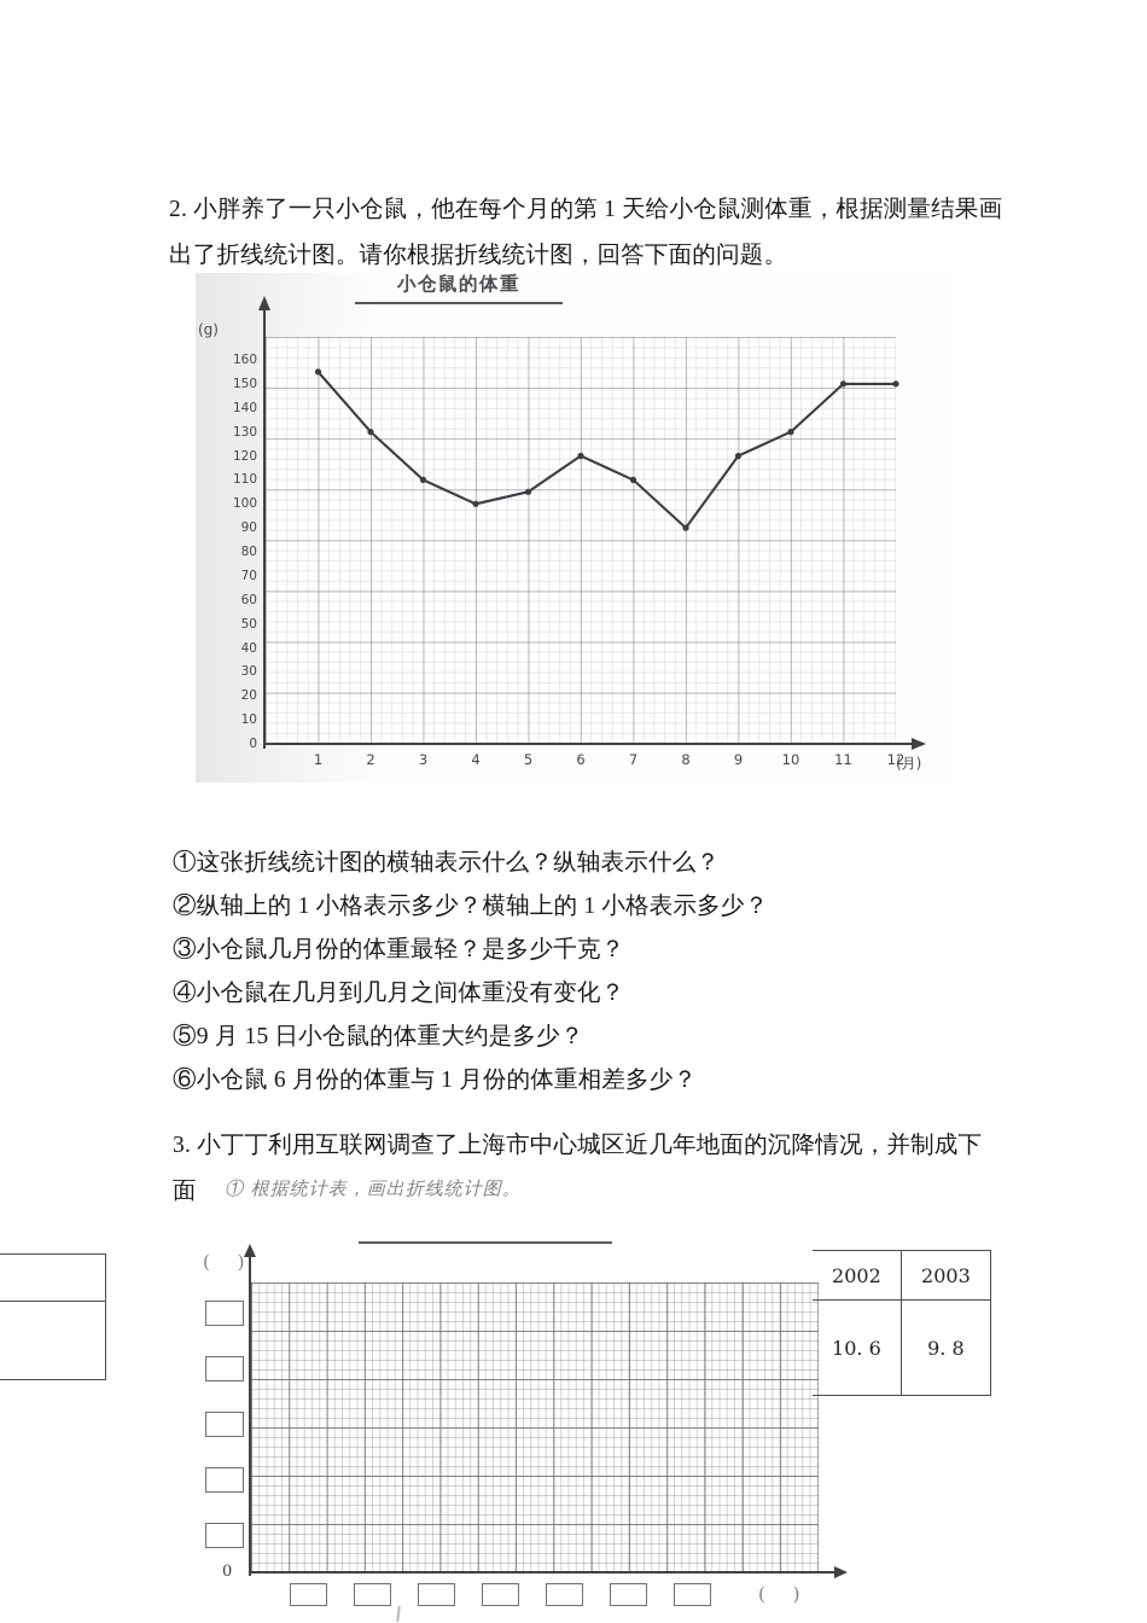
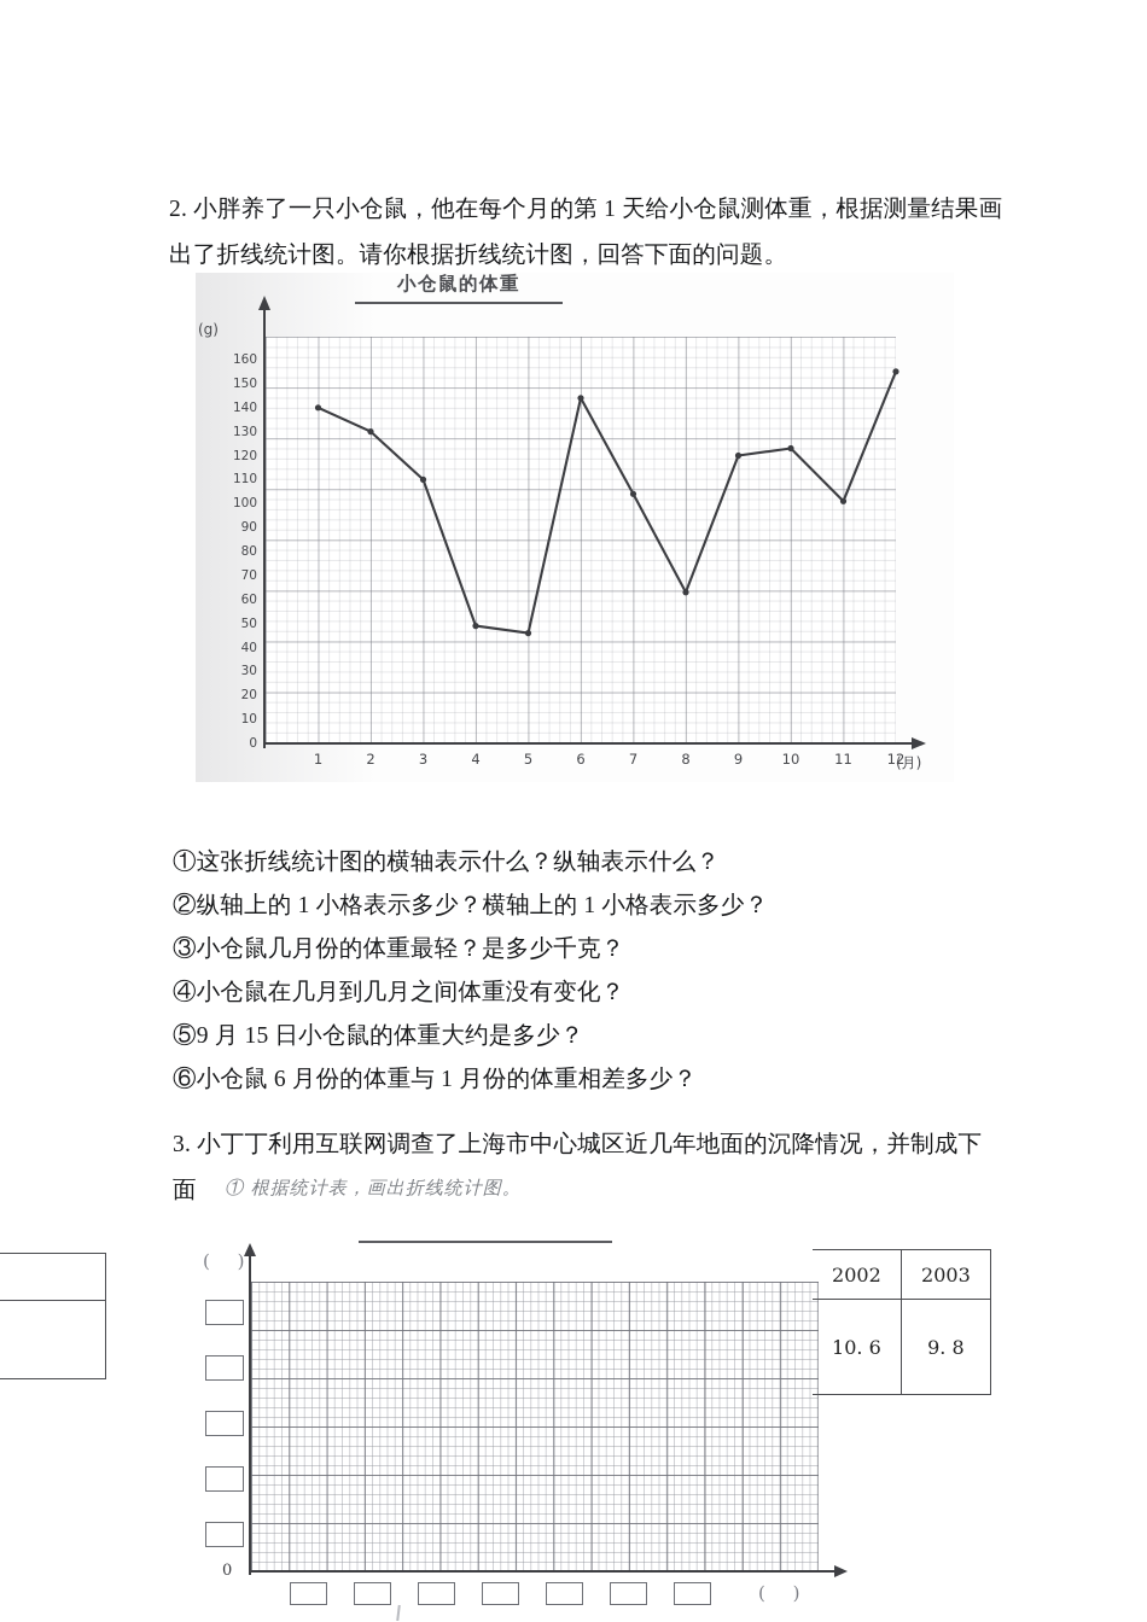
1: 155 -> 140
4: 100 -> 49
5: 105 -> 46
6: 120 -> 144
7: 110 -> 104
8: 90 -> 63
10: 130 -> 123
11: 150 -> 101
12: 150 -> 155
